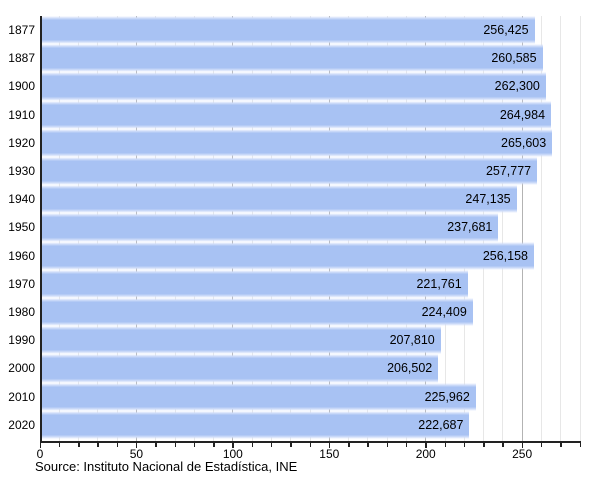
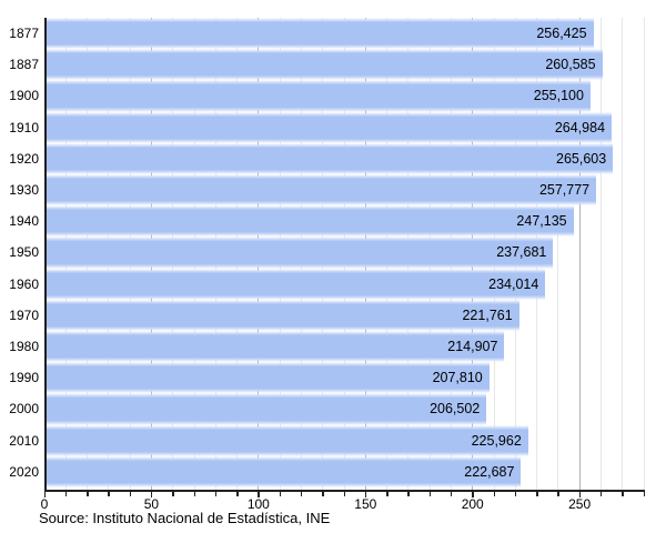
1900: 262,300 -> 255,100
1960: 256,158 -> 234,014
1980: 224,409 -> 214,907
